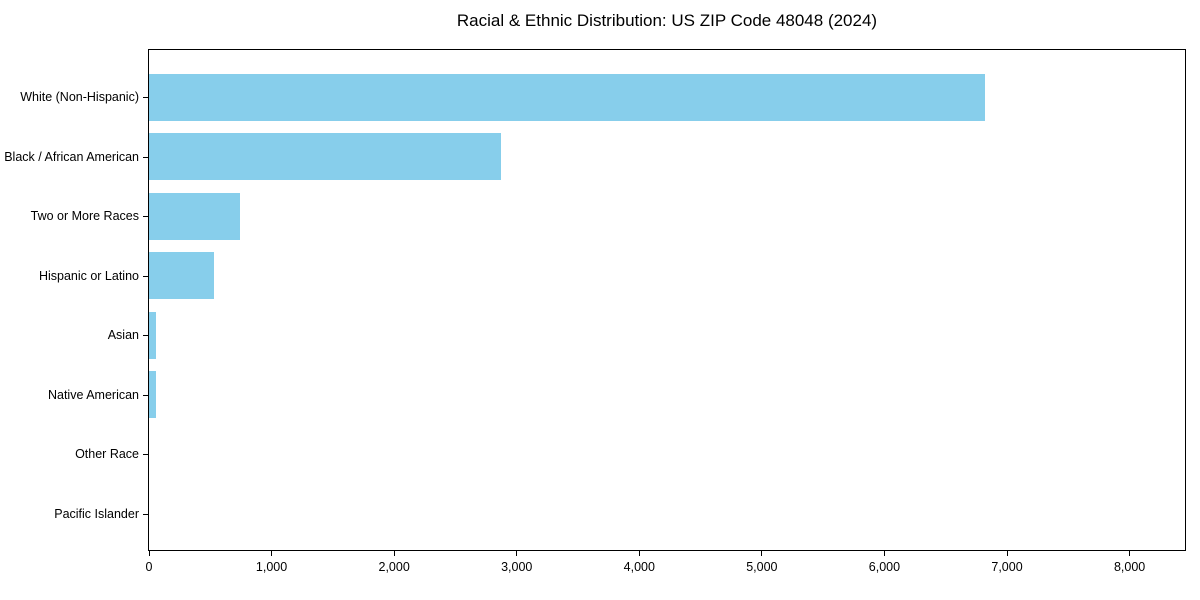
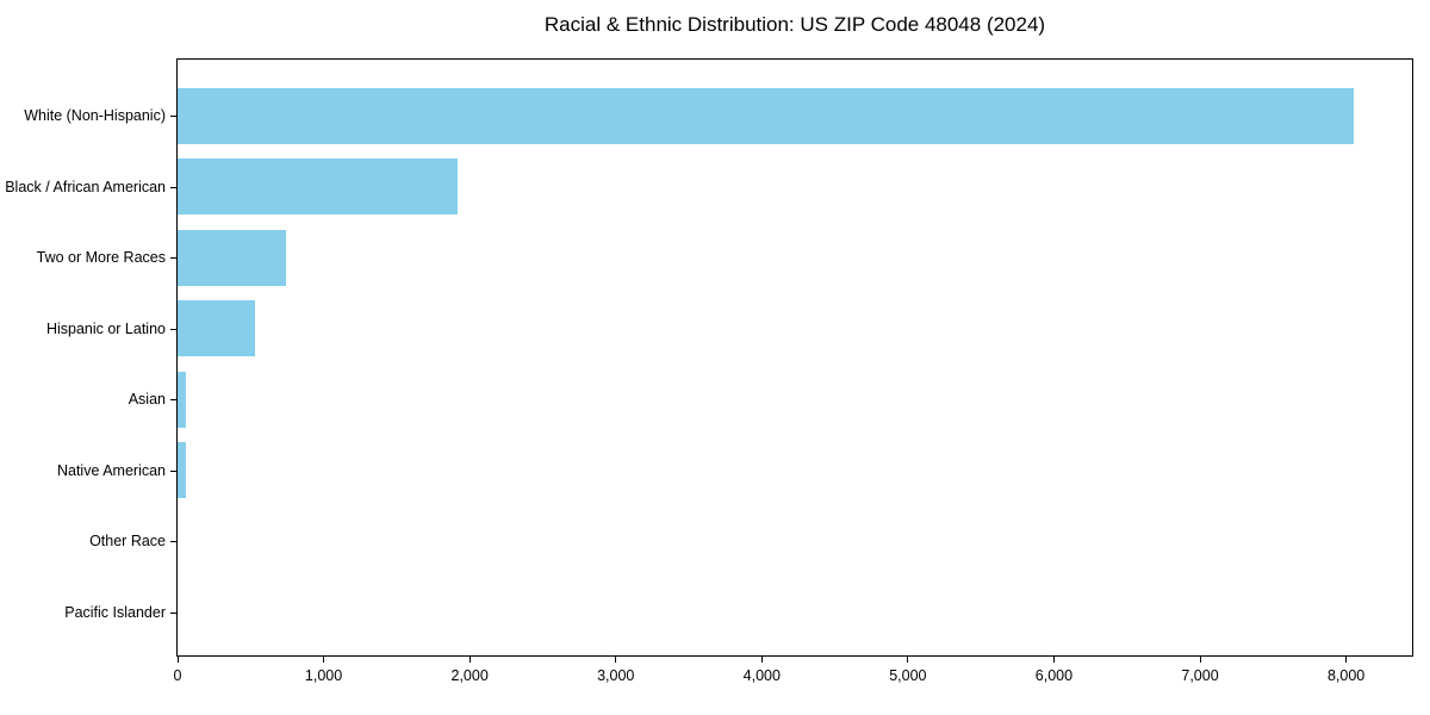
White (Non-Hispanic): 6820 -> 8050
Black / African American: 2870 -> 1920
